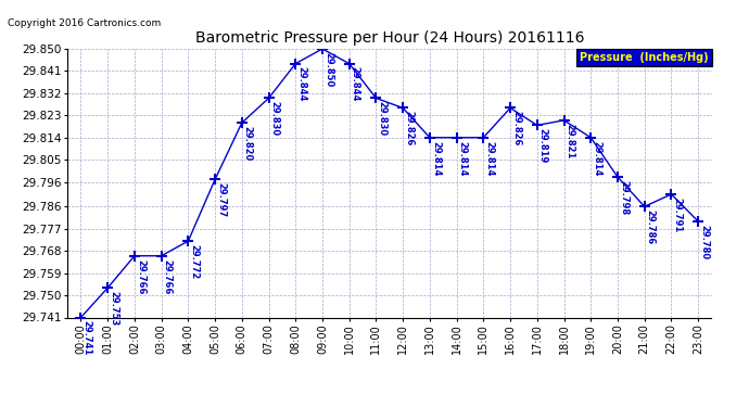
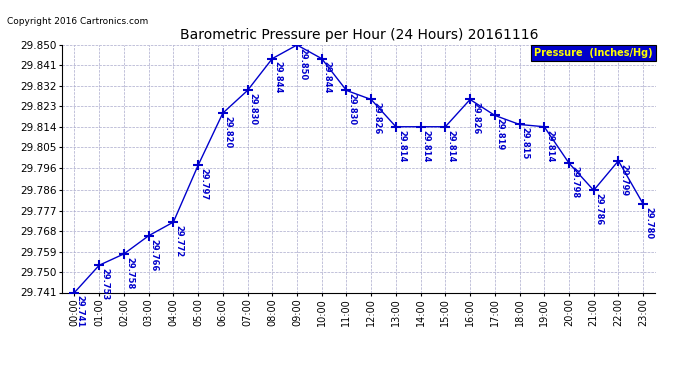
02:00: 29.766 -> 29.758
18:00: 29.821 -> 29.815
22:00: 29.791 -> 29.799
